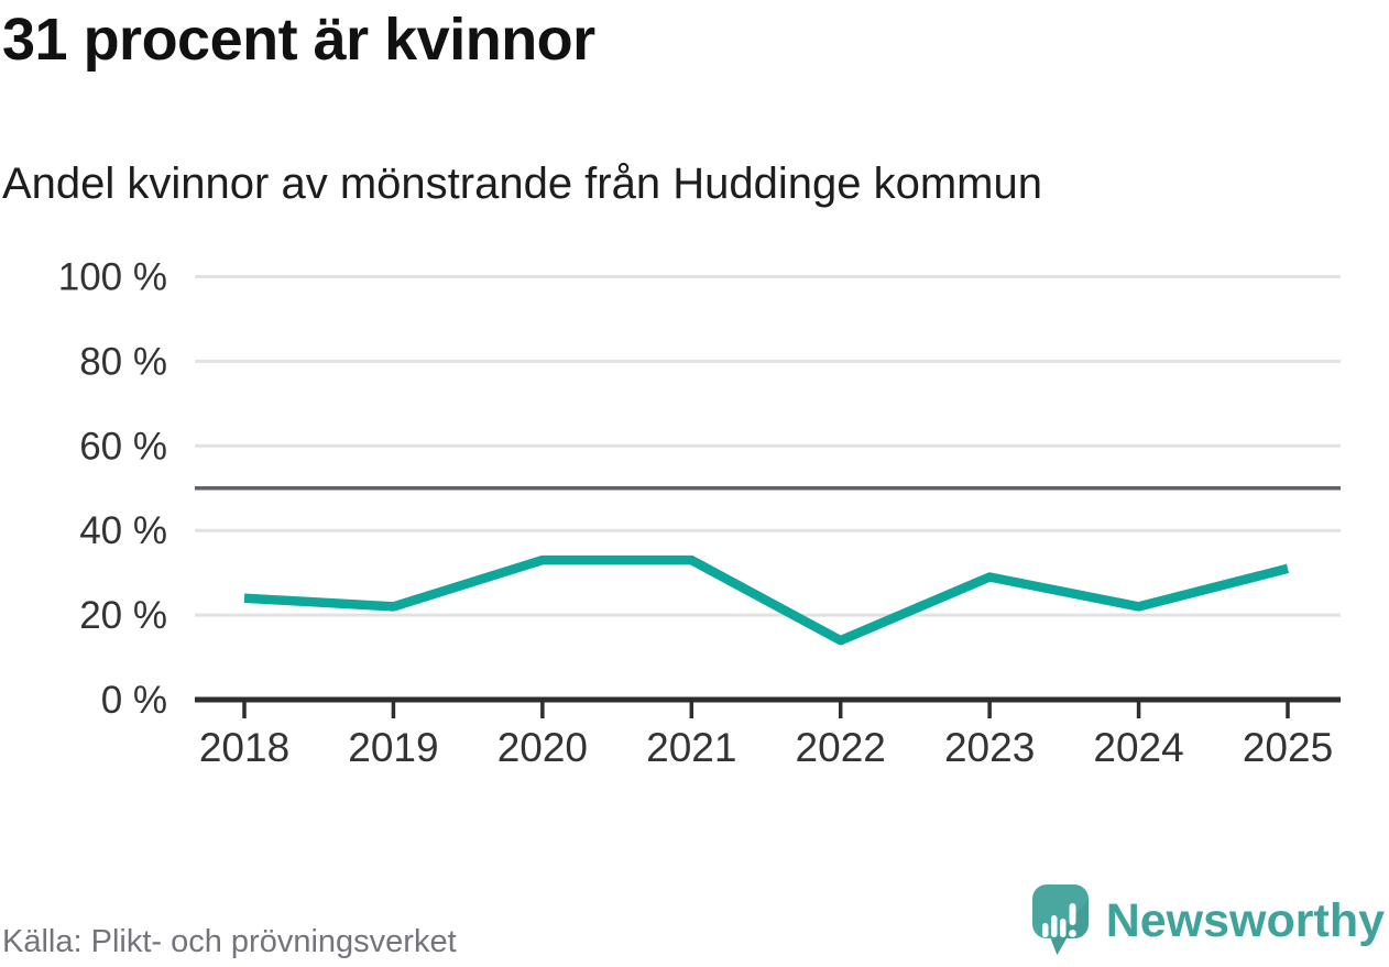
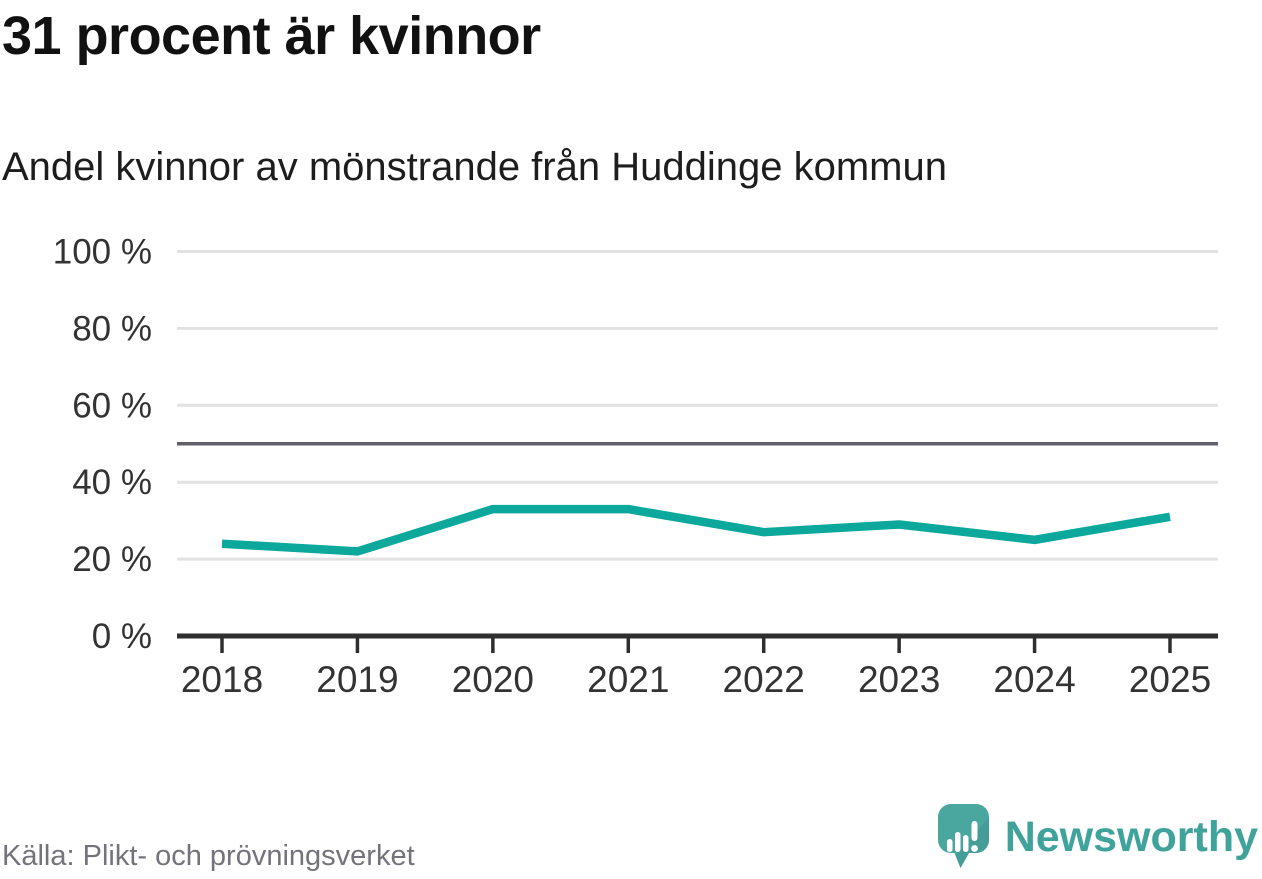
2022: 14% -> 27%
2024: 22% -> 25%
